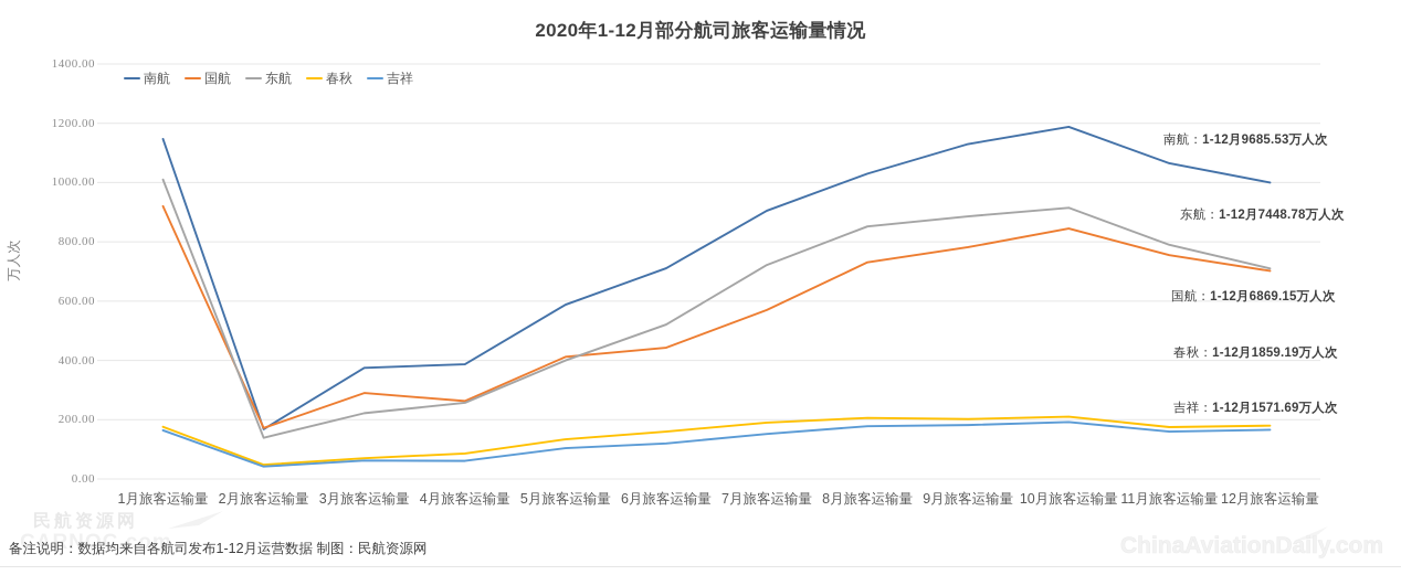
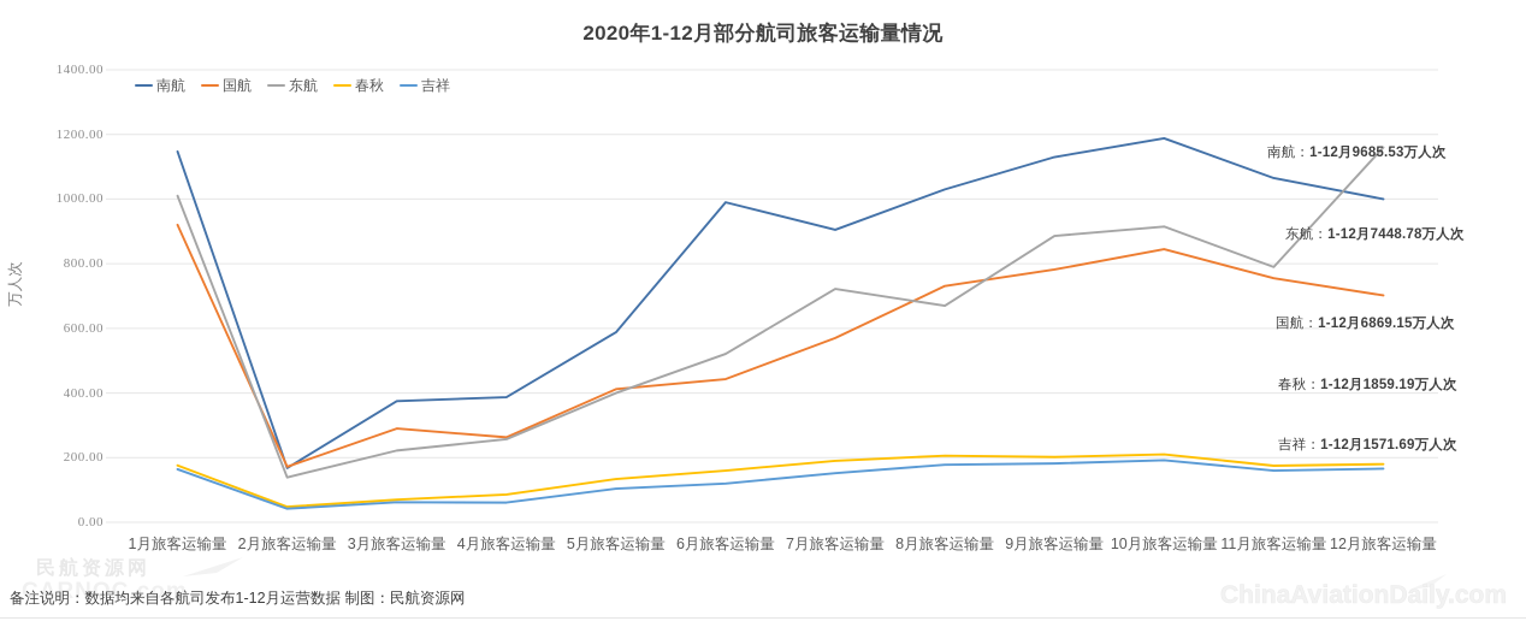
南航/6月旅客运输量: 710 -> 990
东航/8月旅客运输量: 850 -> 670
东航/12月旅客运输量: 710 -> 1160
